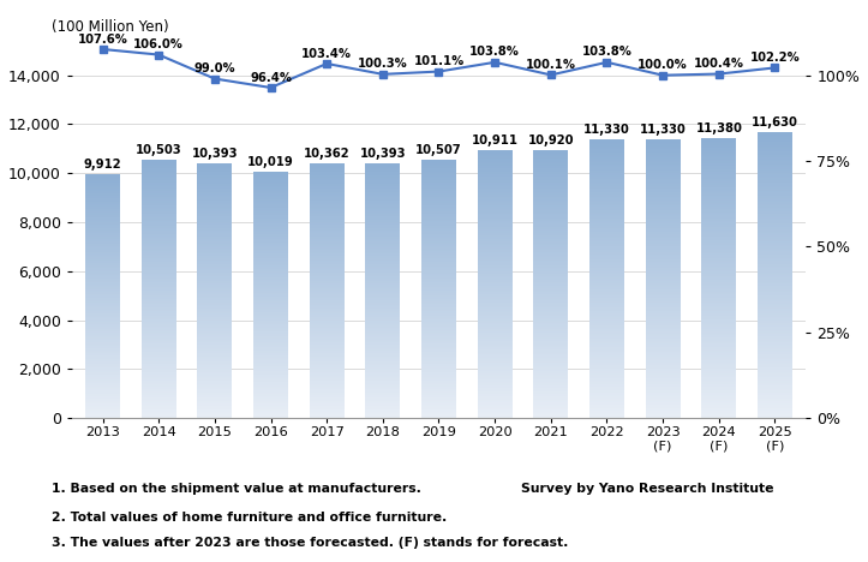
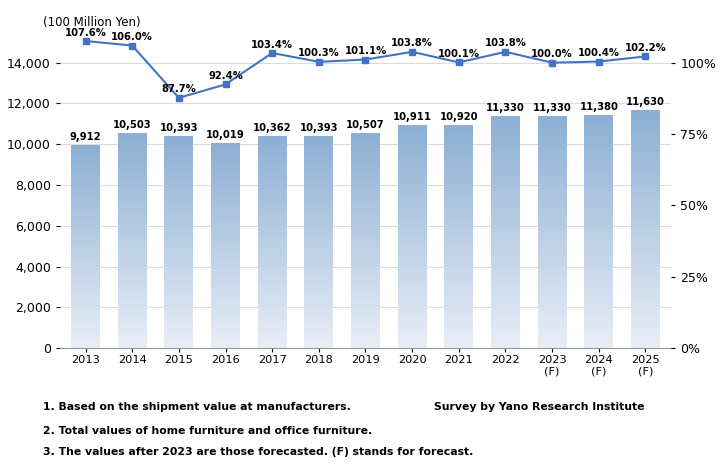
2015: 99.0% -> 87.7%
2016: 96.4% -> 92.4%
